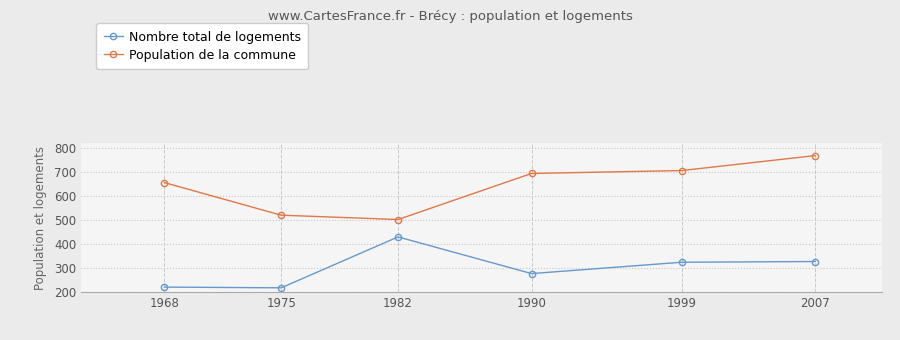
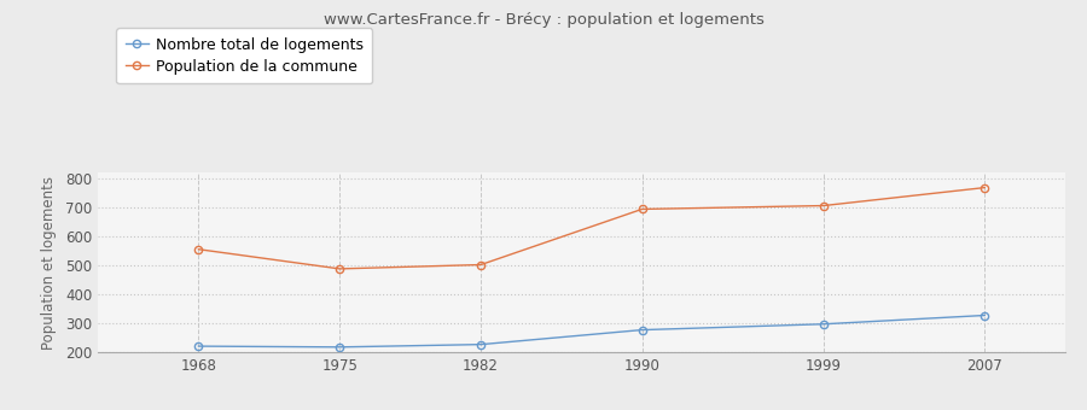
Population de la commune/1968: 655 -> 555
Population de la commune/1975: 520 -> 488
Nombre total de logements/1982: 430 -> 228
Nombre total de logements/1999: 325 -> 298
